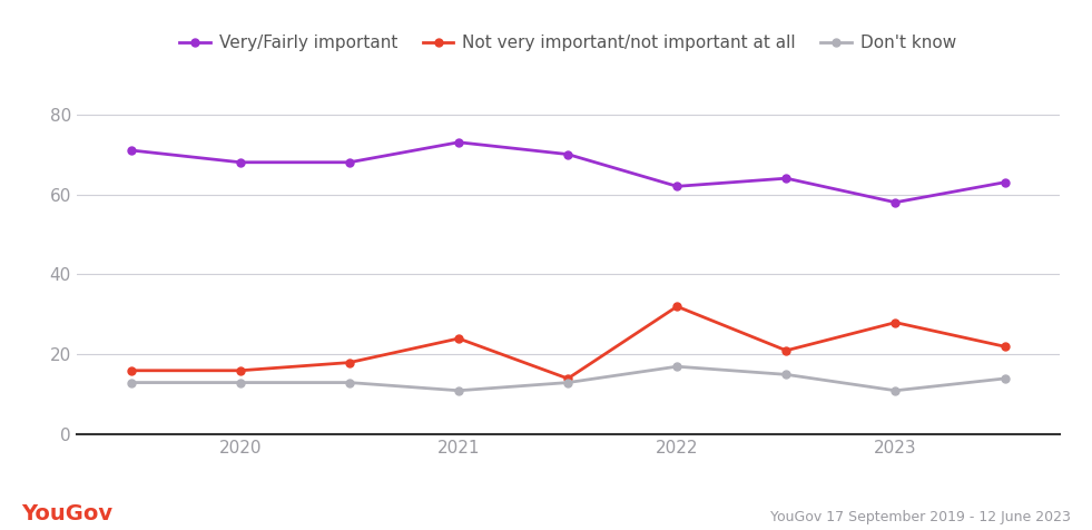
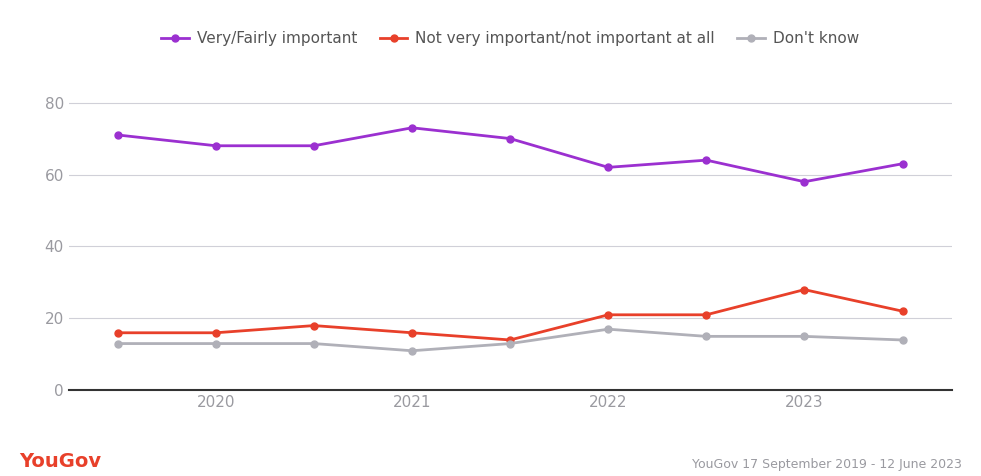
Not very important/not important at all/2021: 24 -> 16
Not very important/not important at all/2022: 32 -> 21
Don't know/2023: 11 -> 15
